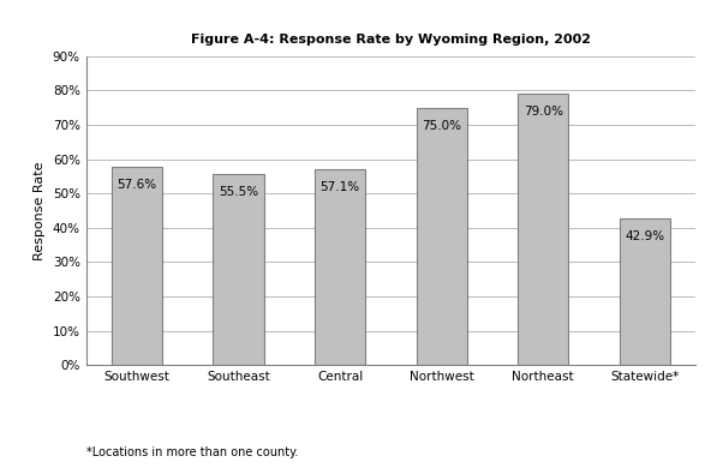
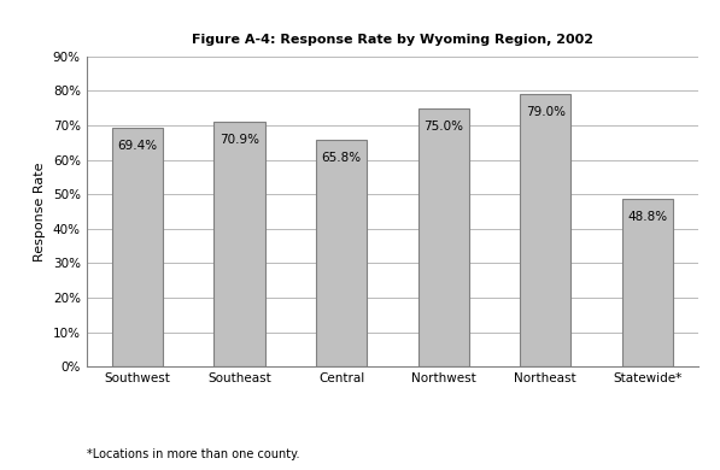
Southwest: 57.6% -> 69.4%
Southeast: 55.5% -> 70.9%
Central: 57.1% -> 65.8%
Statewide*: 42.9% -> 48.8%
